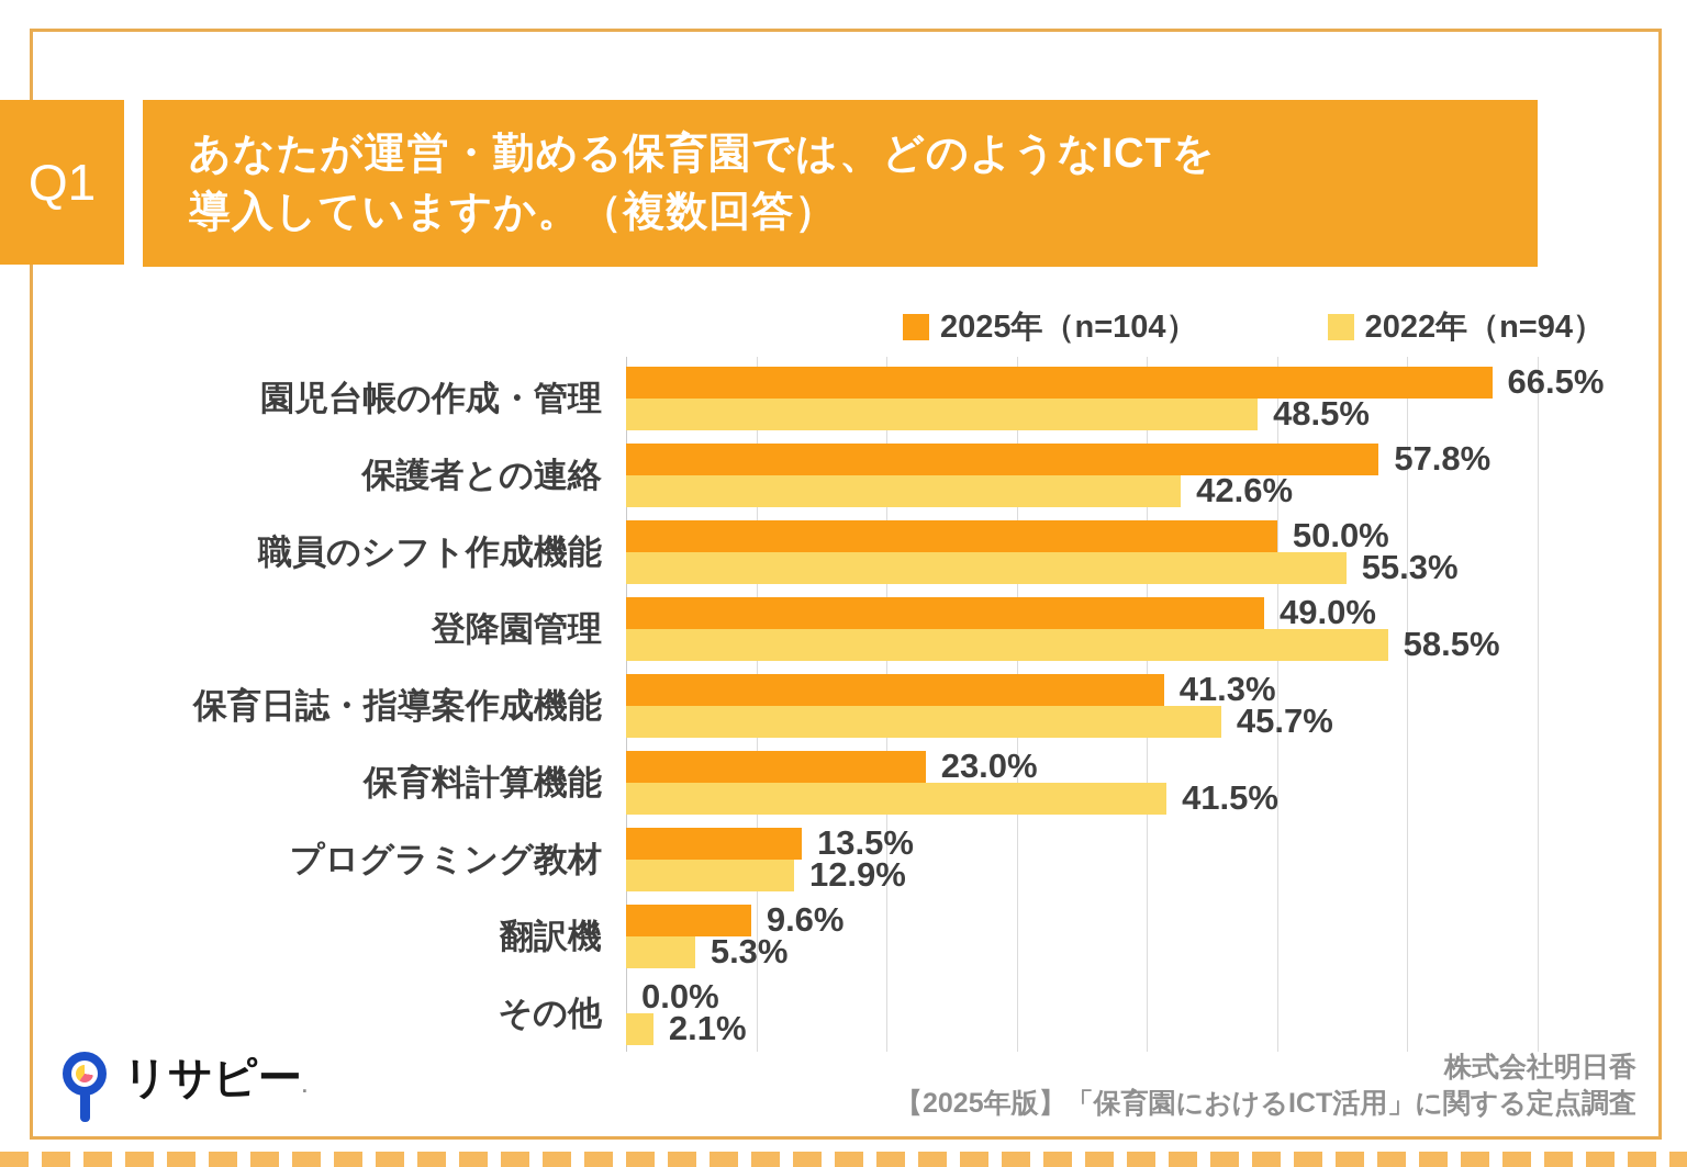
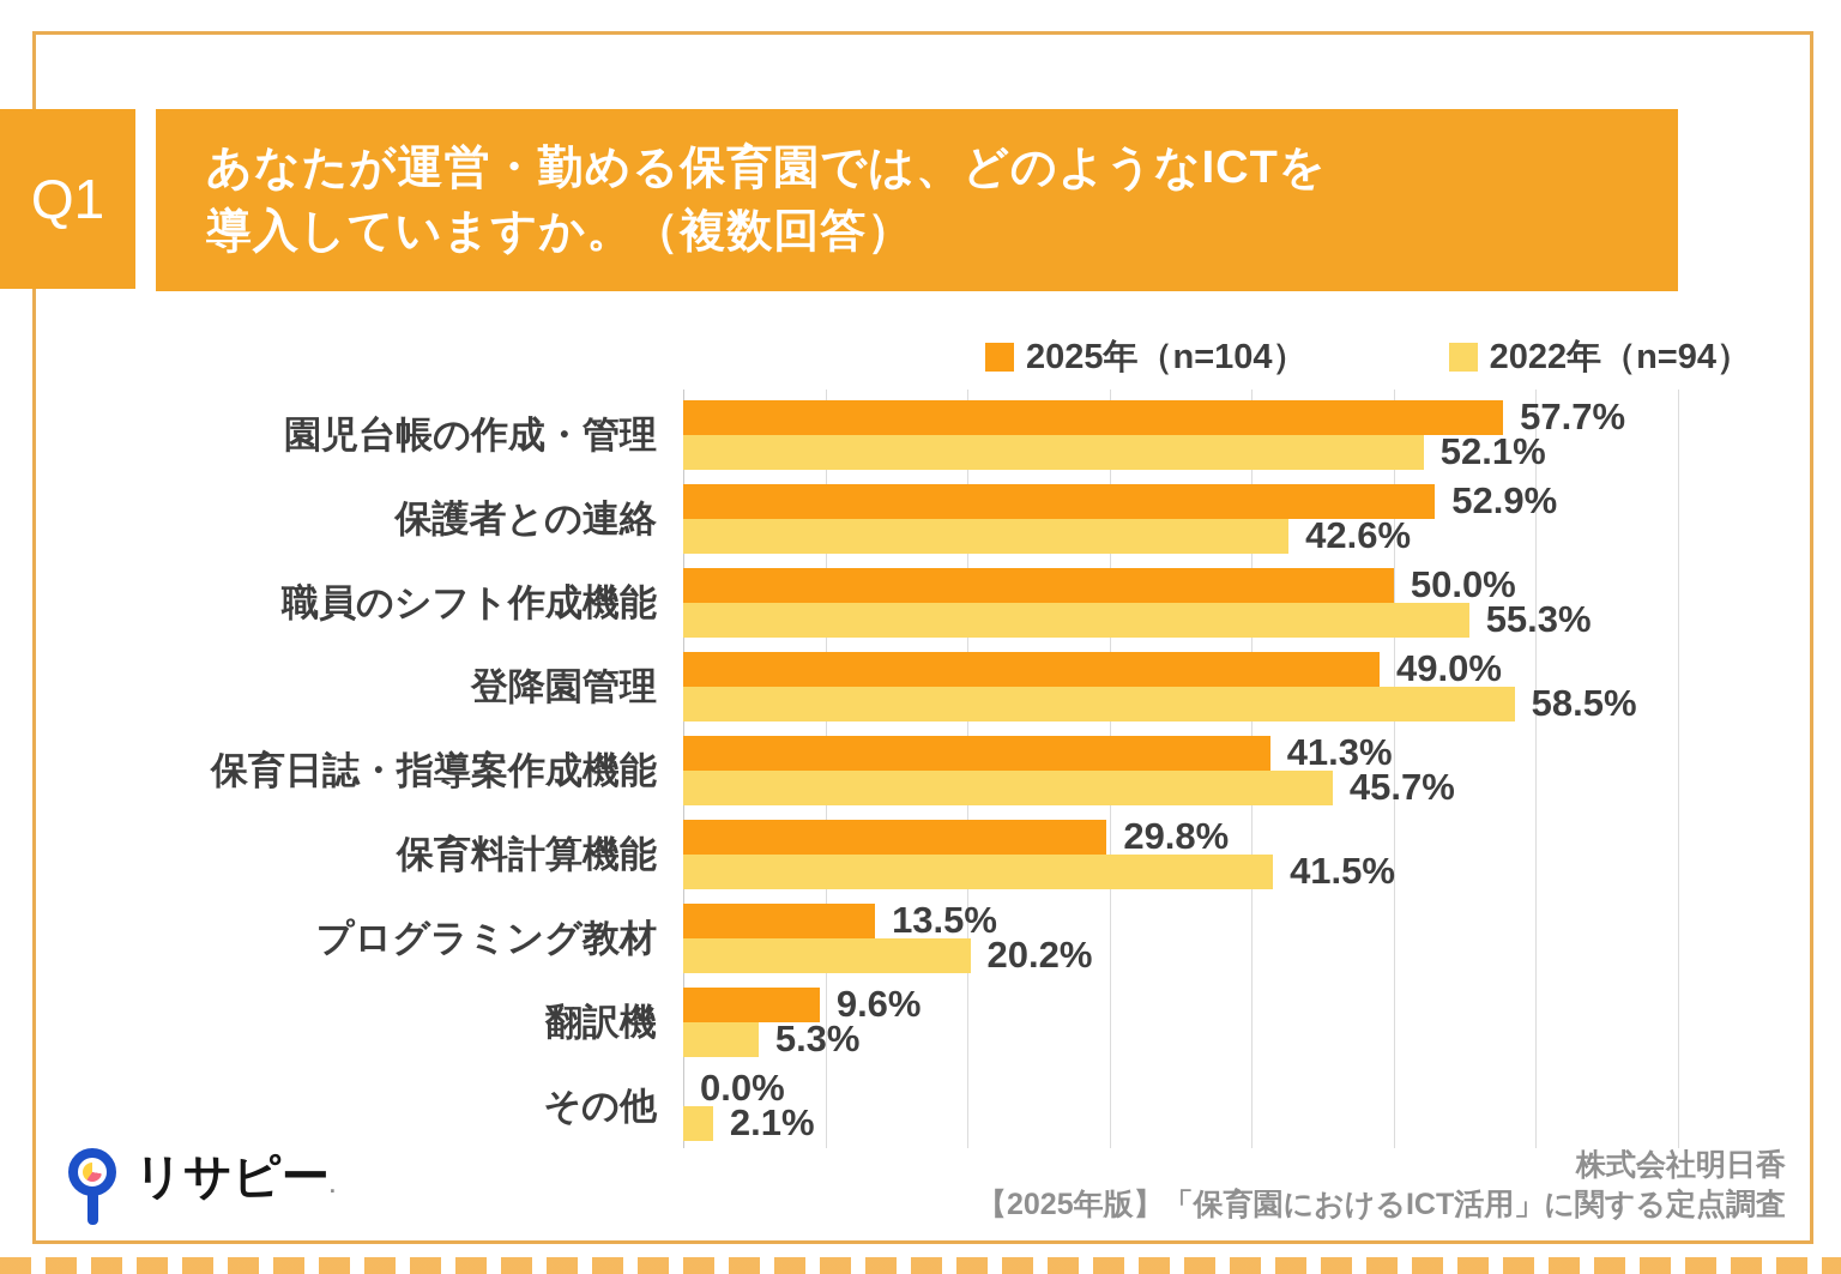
2025年（n=104）/園児台帳の作成・管理: 66.5% -> 57.7%
2022年（n=94）/園児台帳の作成・管理: 48.5% -> 52.1%
2025年（n=104）/保護者との連絡: 57.8% -> 52.9%
2025年（n=104）/保育料計算機能: 23.0% -> 29.8%
2022年（n=94）/プログラミング教材: 12.9% -> 20.2%
